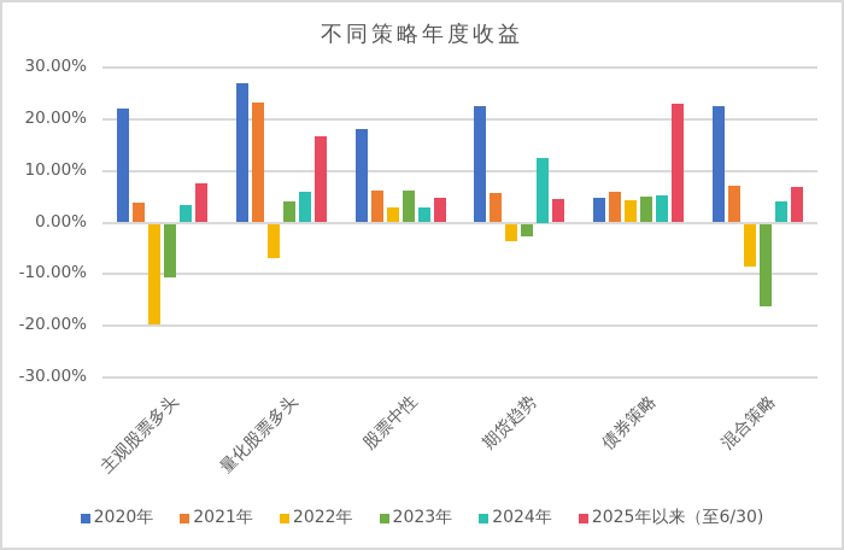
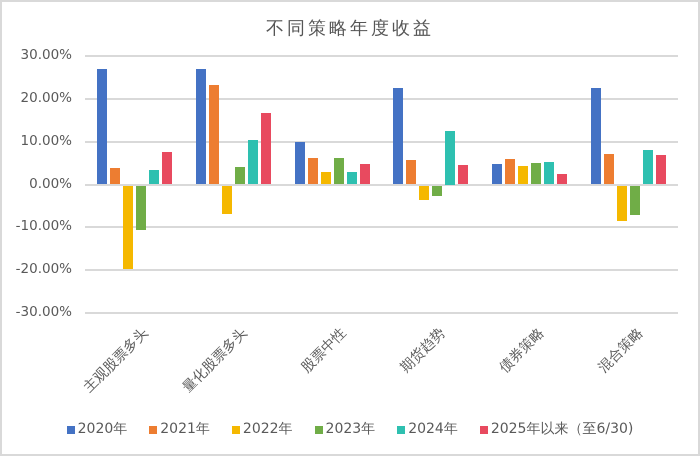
2020年/主观股票多头: 22% -> 27%
2024年/量化股票多头: 6% -> 10%
2020年/股票中性: 18% -> 10%
2025年以来（至6/30)/债券策略: 23% -> 2%
2023年/混合策略: -16% -> -7%
2024年/混合策略: 4% -> 8%
